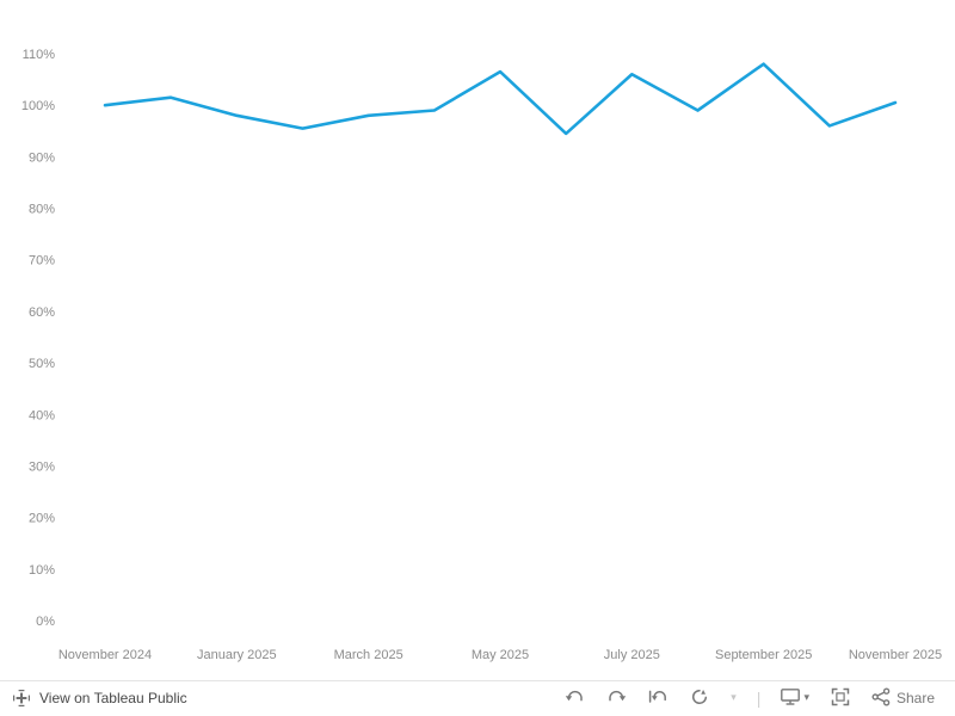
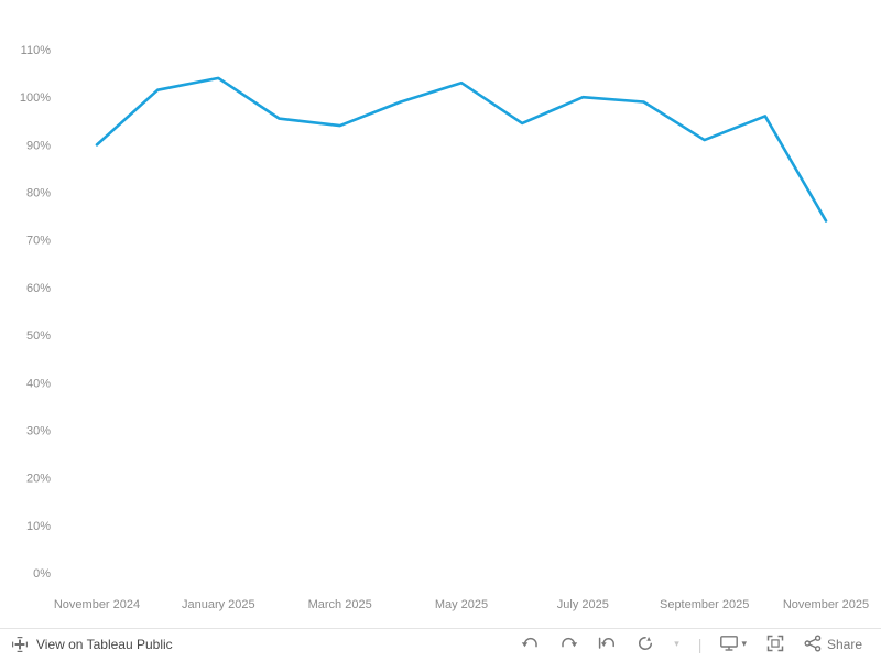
November 2024: 100% -> 90%
January 2025: 98% -> 104%
March 2025: 98% -> 94%
May 2025: 106% -> 103%
July 2025: 106% -> 100%
September 2025: 108% -> 91%
November 2025: 100% -> 74%
